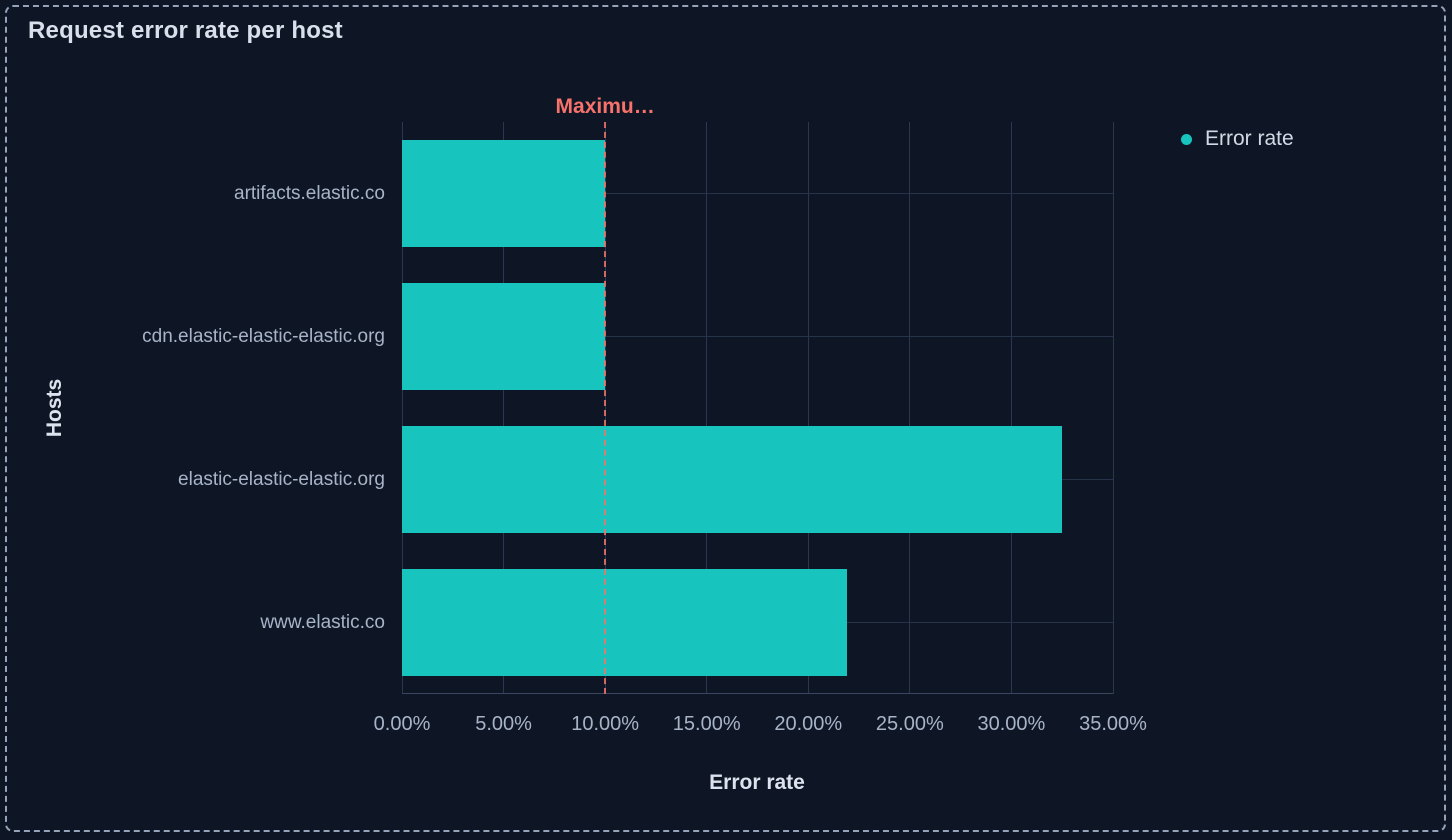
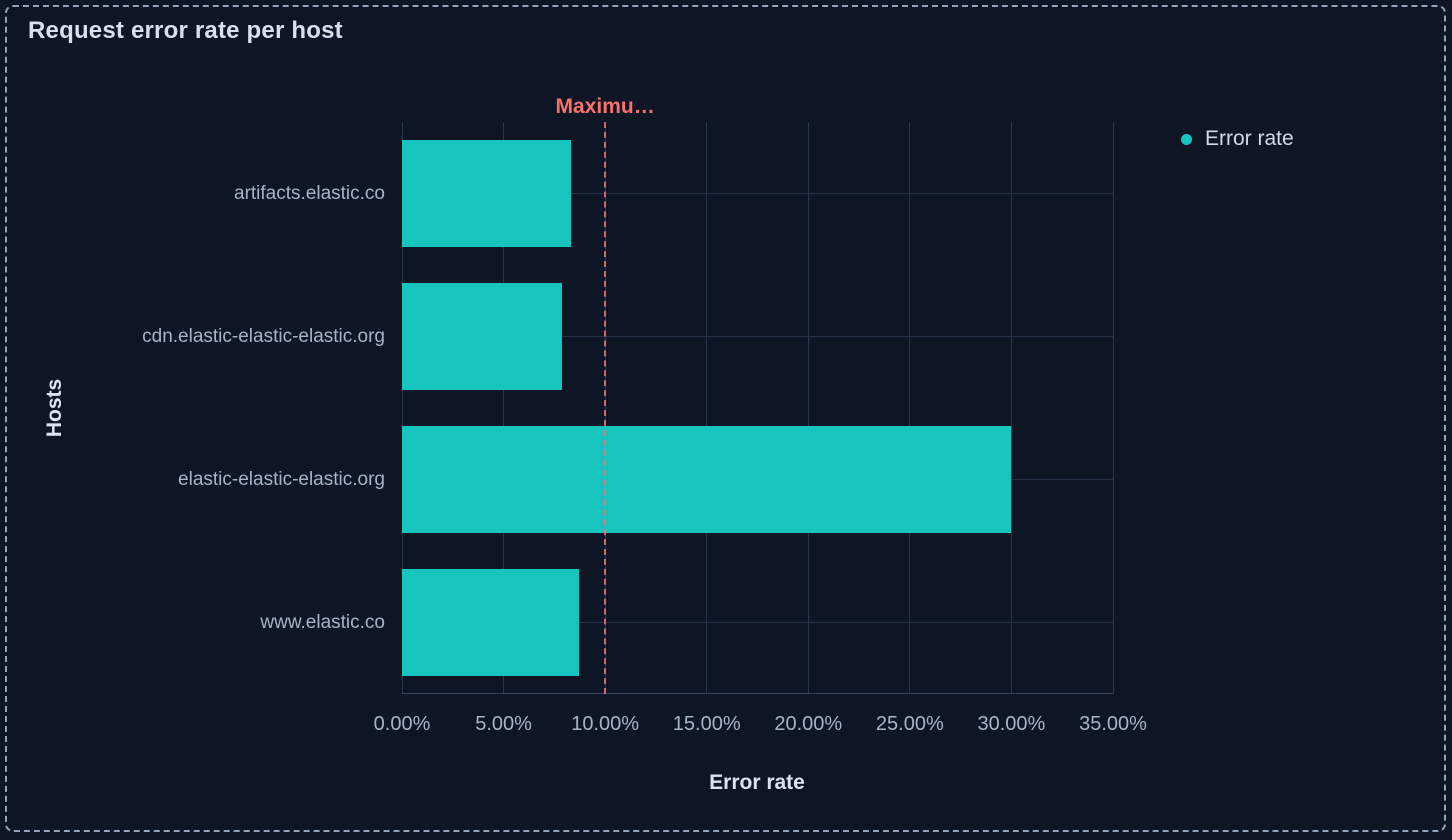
artifacts.elastic.co: 10.0% -> 8.3%
cdn.elastic-elastic-elastic.org: 10.0% -> 7.9%
elastic-elastic-elastic.org: 32.5% -> 30.0%
www.elastic.co: 21.9% -> 8.7%
